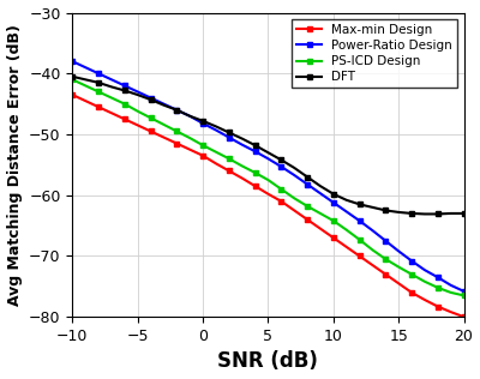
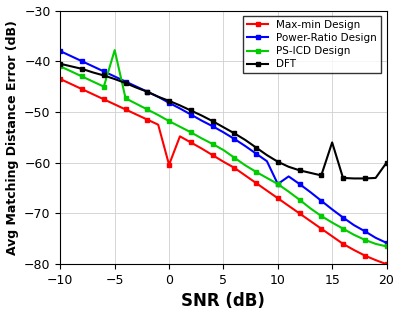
PS-ICD Design/−5: -46.2 -> -37.8
Max-min Design/0: -53.5 -> -60.4
Power-Ratio Design/10: -61.2 -> -64.2
DFT/15: -62.8 -> -56.0
DFT/20: -63.0 -> -60.0
